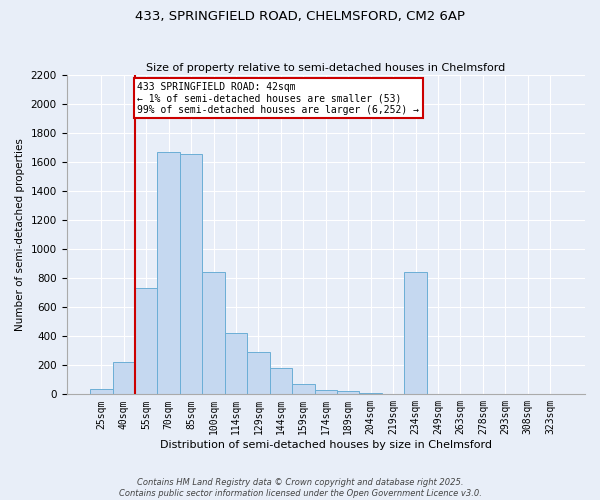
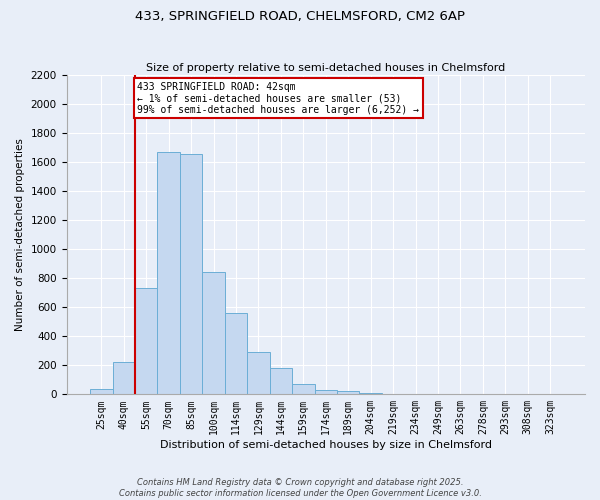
114sqm: 420 -> 560
234sqm: 840 -> 0
